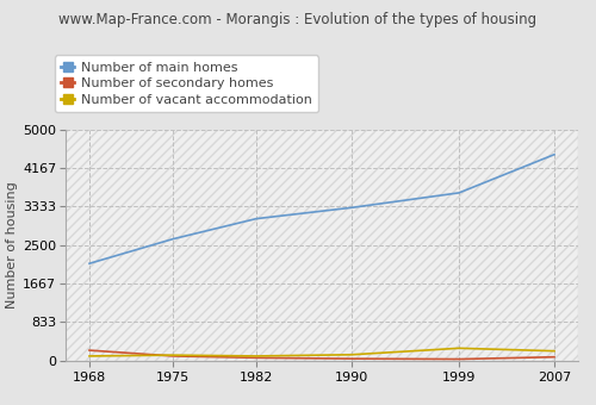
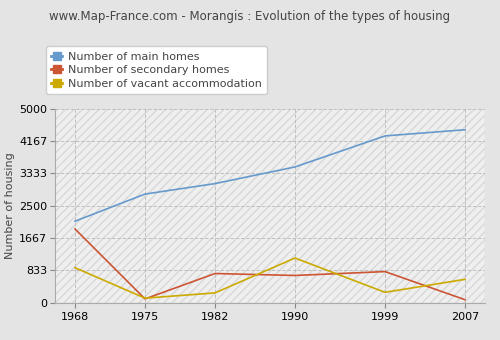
Number of secondary homes/1968: 220 -> 1900
Number of vacant accommodation/1968: 100 -> 900
Number of main homes/1975: 2630 -> 2800
Number of secondary homes/1982: 60 -> 750
Number of vacant accommodation/1982: 100 -> 250
Number of main homes/1990: 3310 -> 3500
Number of secondary homes/1990: 40 -> 700
Number of vacant accommodation/1990: 120 -> 1150
Number of main homes/1999: 3630 -> 4300
Number of secondary homes/1999: 30 -> 800
Number of vacant accommodation/2007: 200 -> 600
